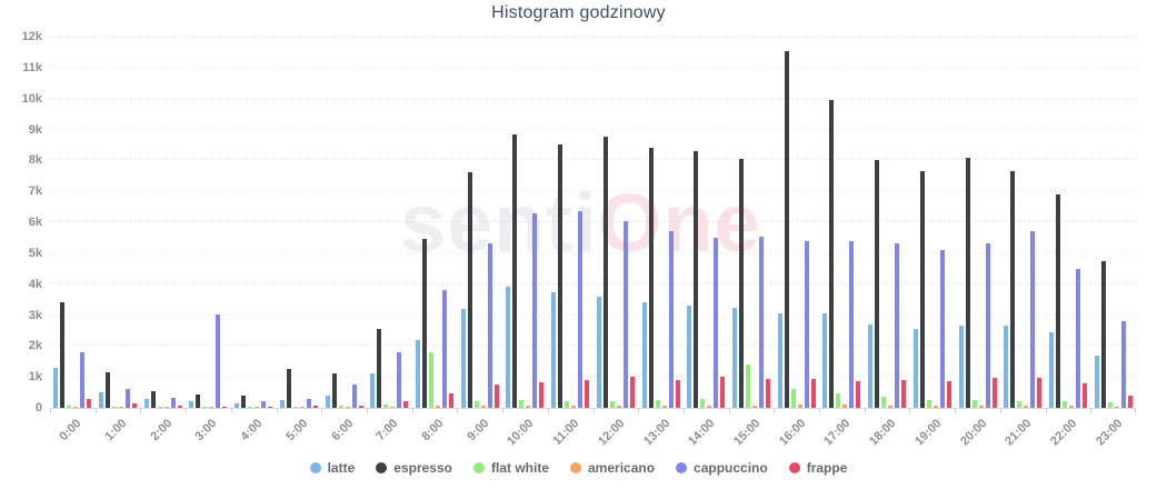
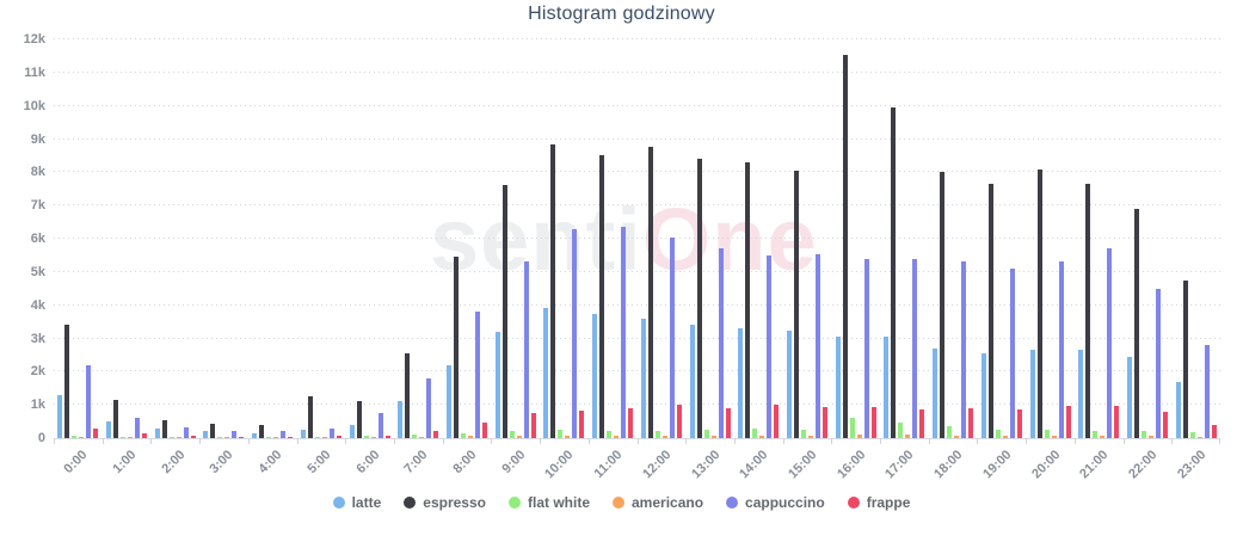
cappuccino/0:00: 1.8k -> 2.2k
cappuccino/3:00: 3.0k -> 0.2k
flat white/8:00: 1.8k -> 0.2k
flat white/15:00: 1.4k -> 0.2k
